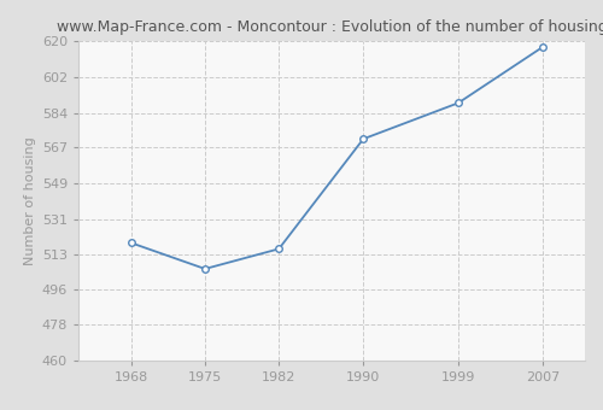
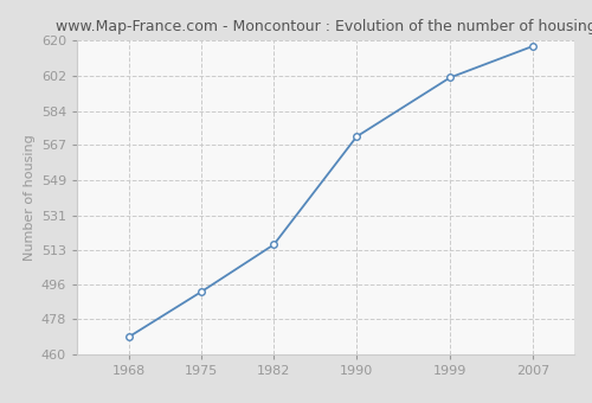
1968: 519 -> 469
1975: 506 -> 492
1999: 589 -> 601
